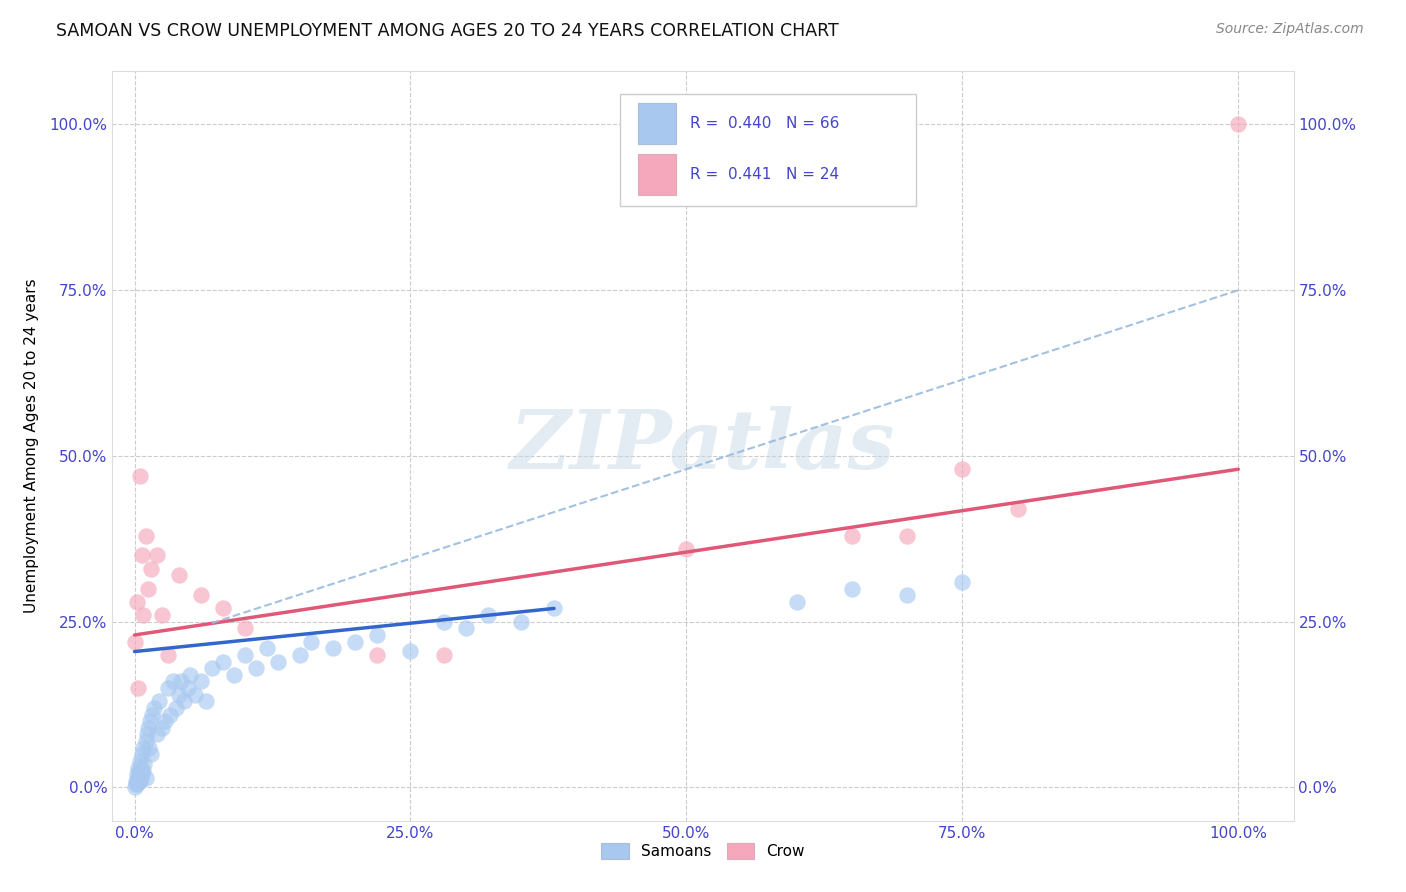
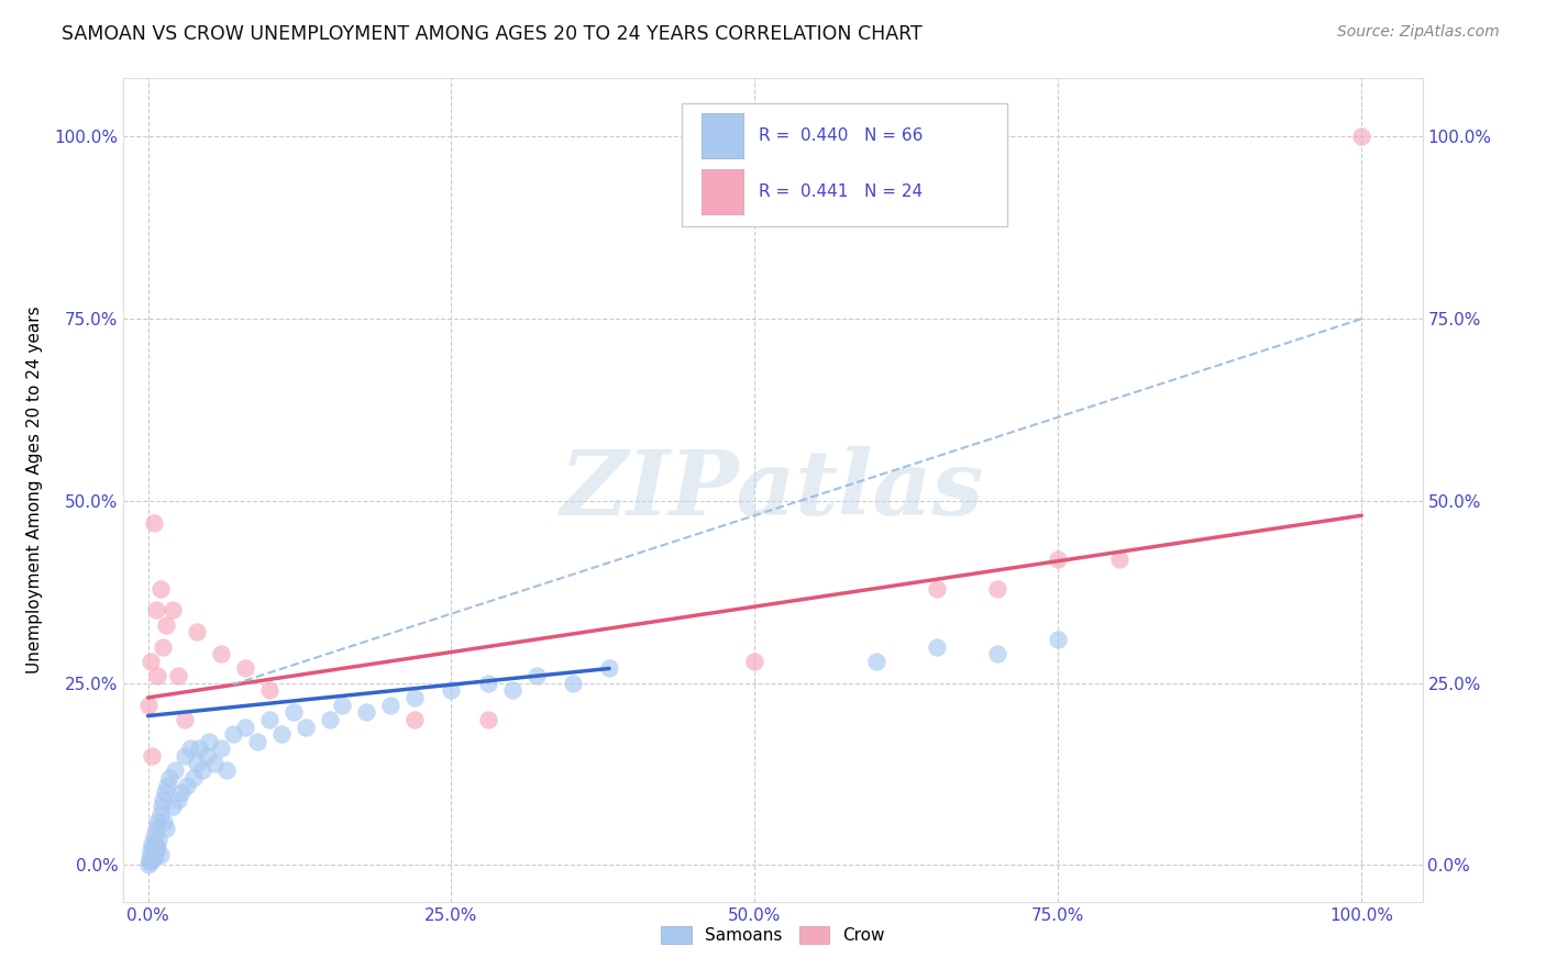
Samoans/25.0%: 20.6% -> 24.0%
Crow/50.0%: 36% -> 28%
Crow/75.0%: 48% -> 42%
